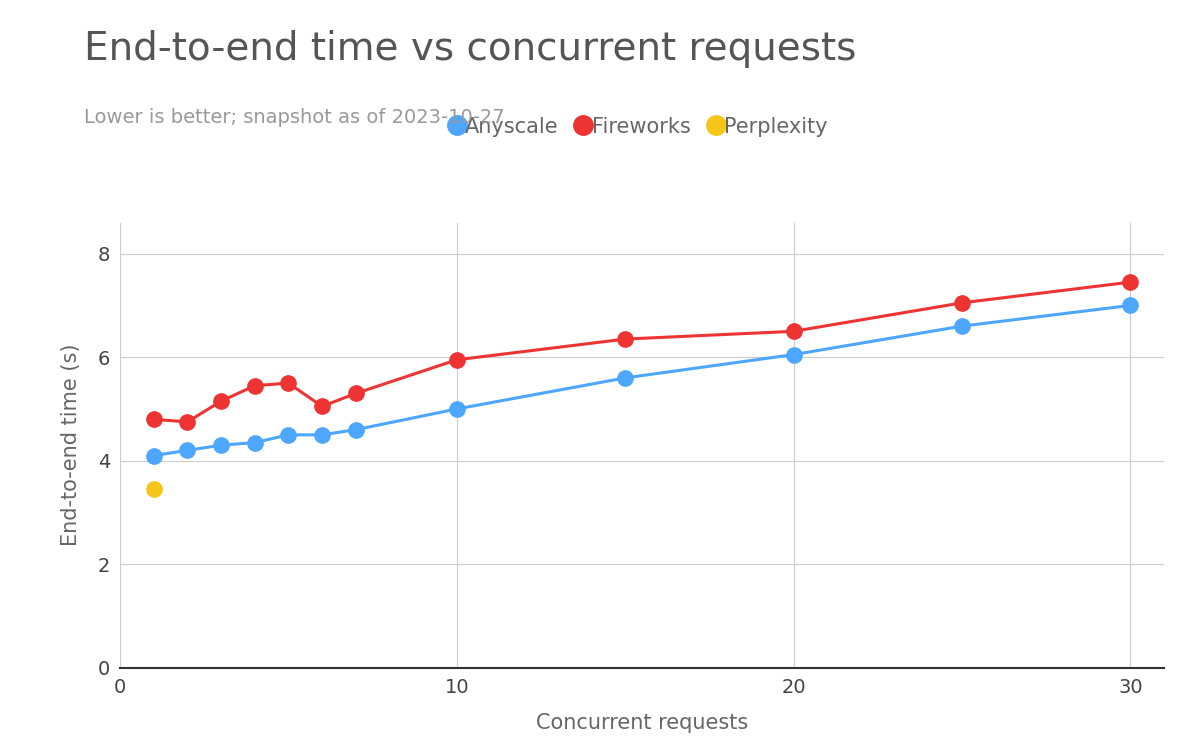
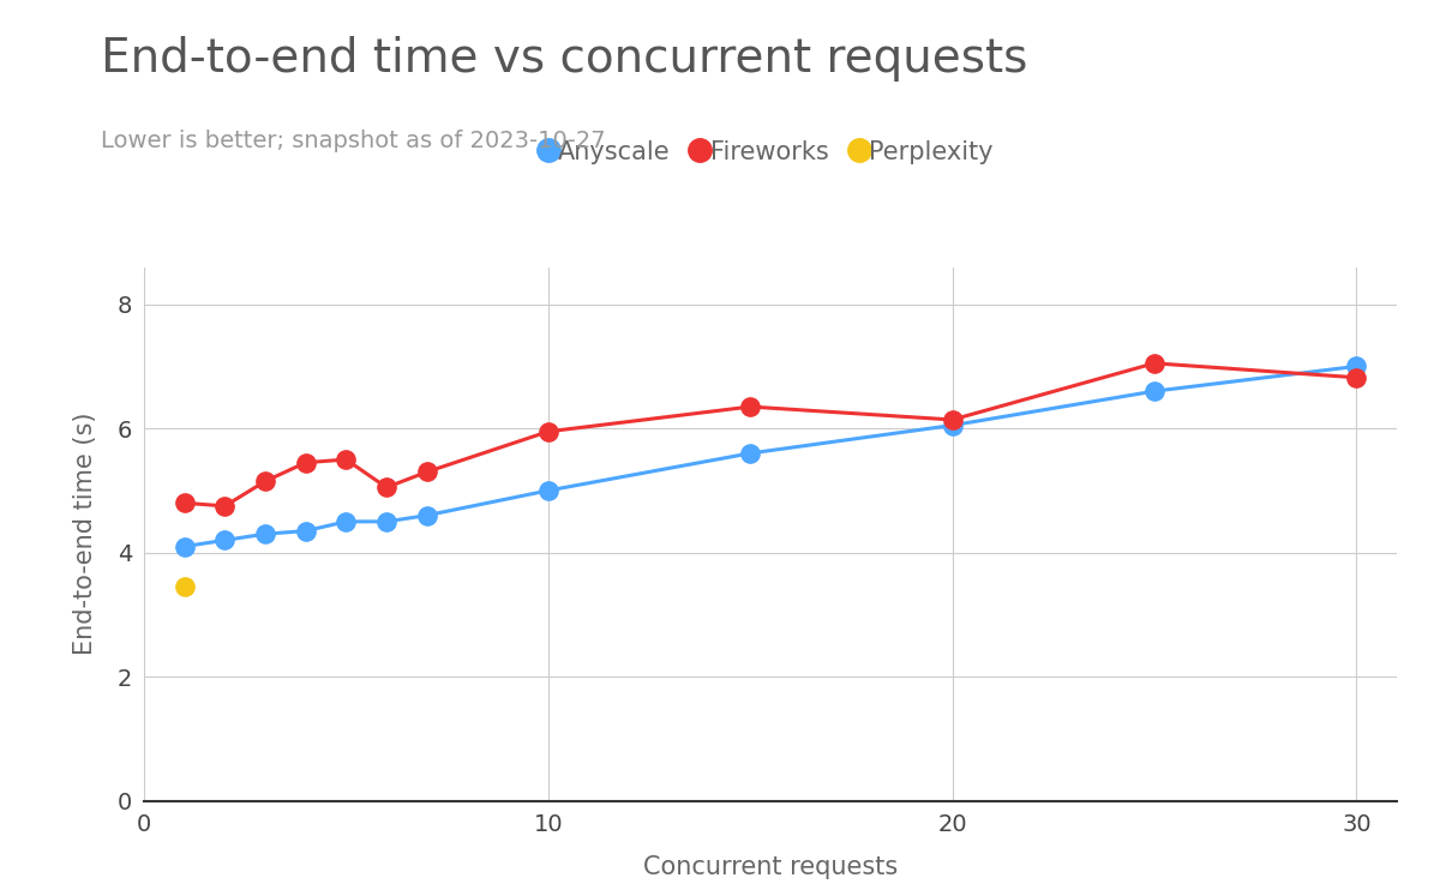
Fireworks/20: 6.50 -> 6.14
Fireworks/30: 7.45 -> 6.82
